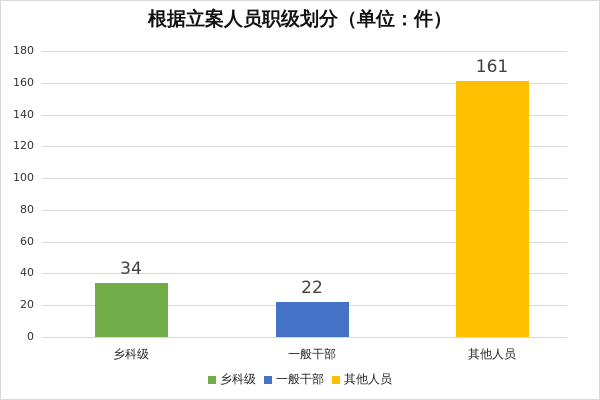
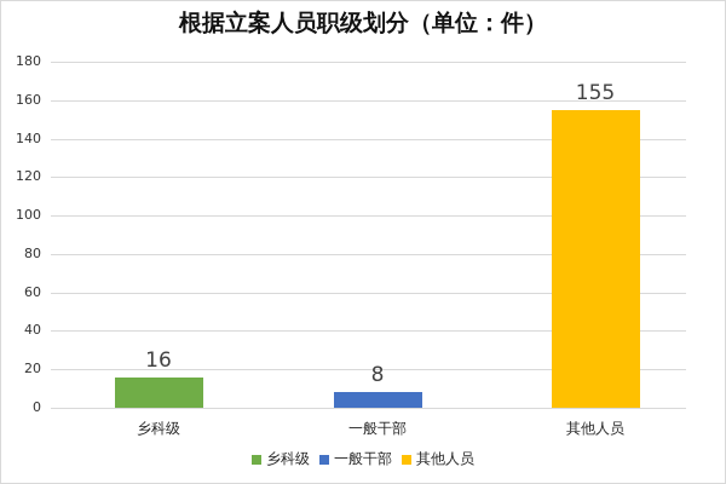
乡科级: 34 -> 16
一般干部: 22 -> 8
其他人员: 161 -> 155
